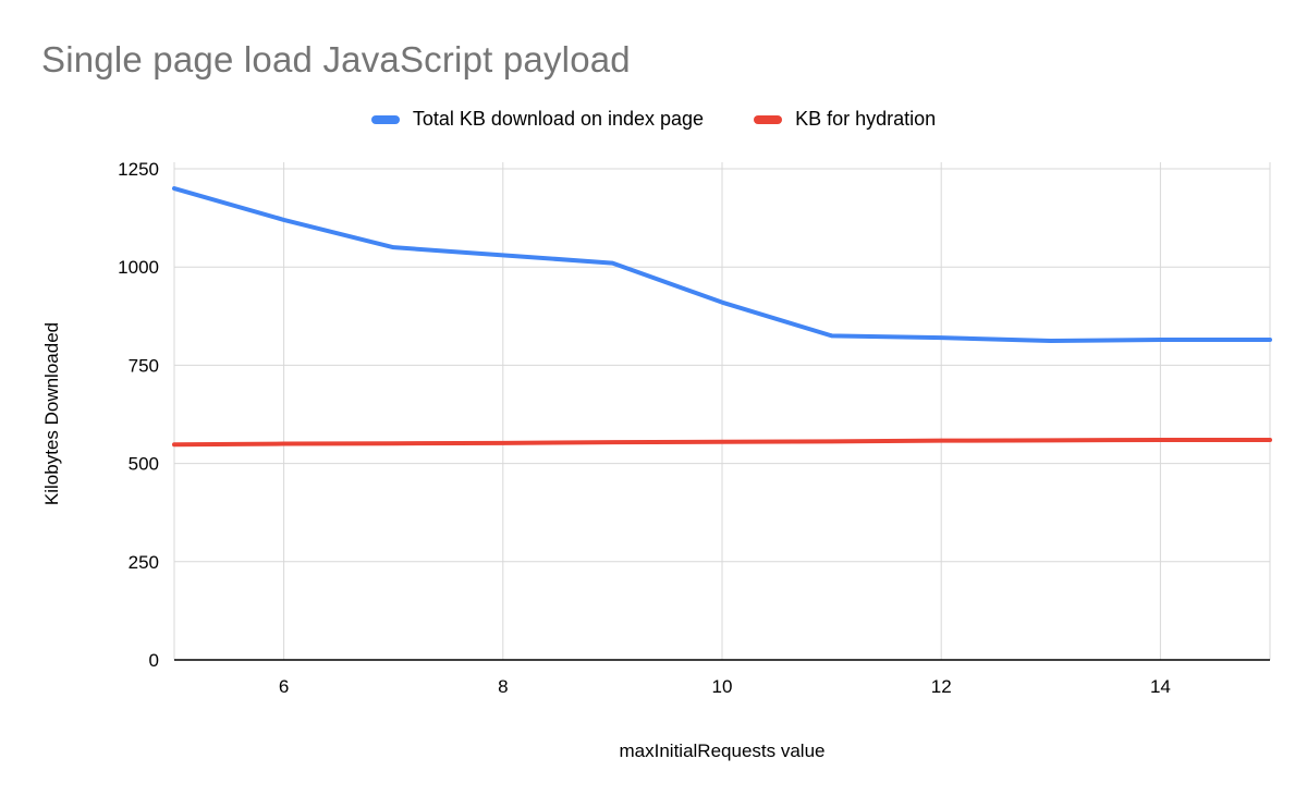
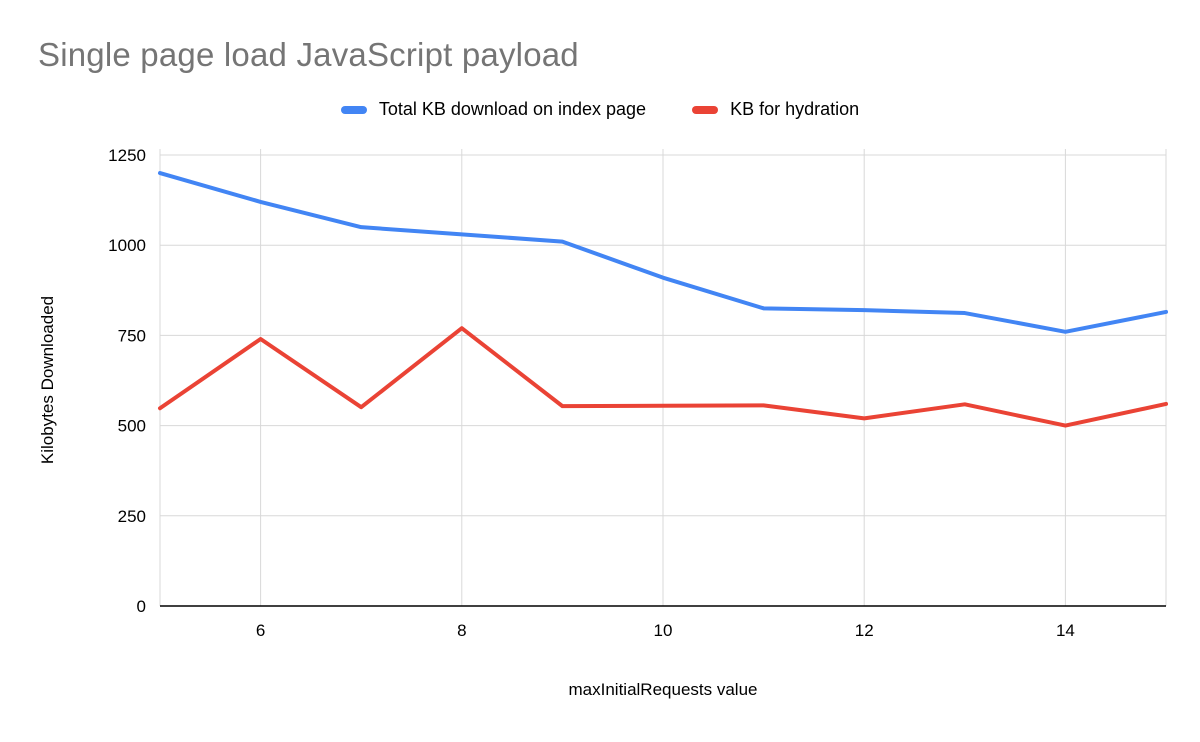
KB for hydration/6: 550 -> 740
KB for hydration/8: 550 -> 770
KB for hydration/12: 560 -> 520
Total KB download on index page/14: 820 -> 760
KB for hydration/14: 560 -> 500
